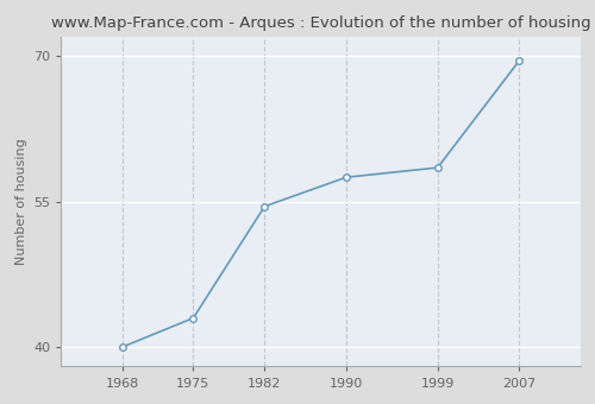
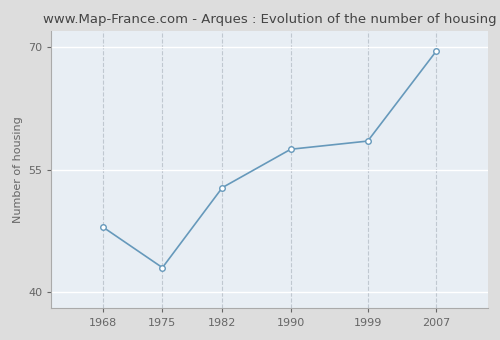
1968: 40.0 -> 48.0
1982: 54.5 -> 52.8
